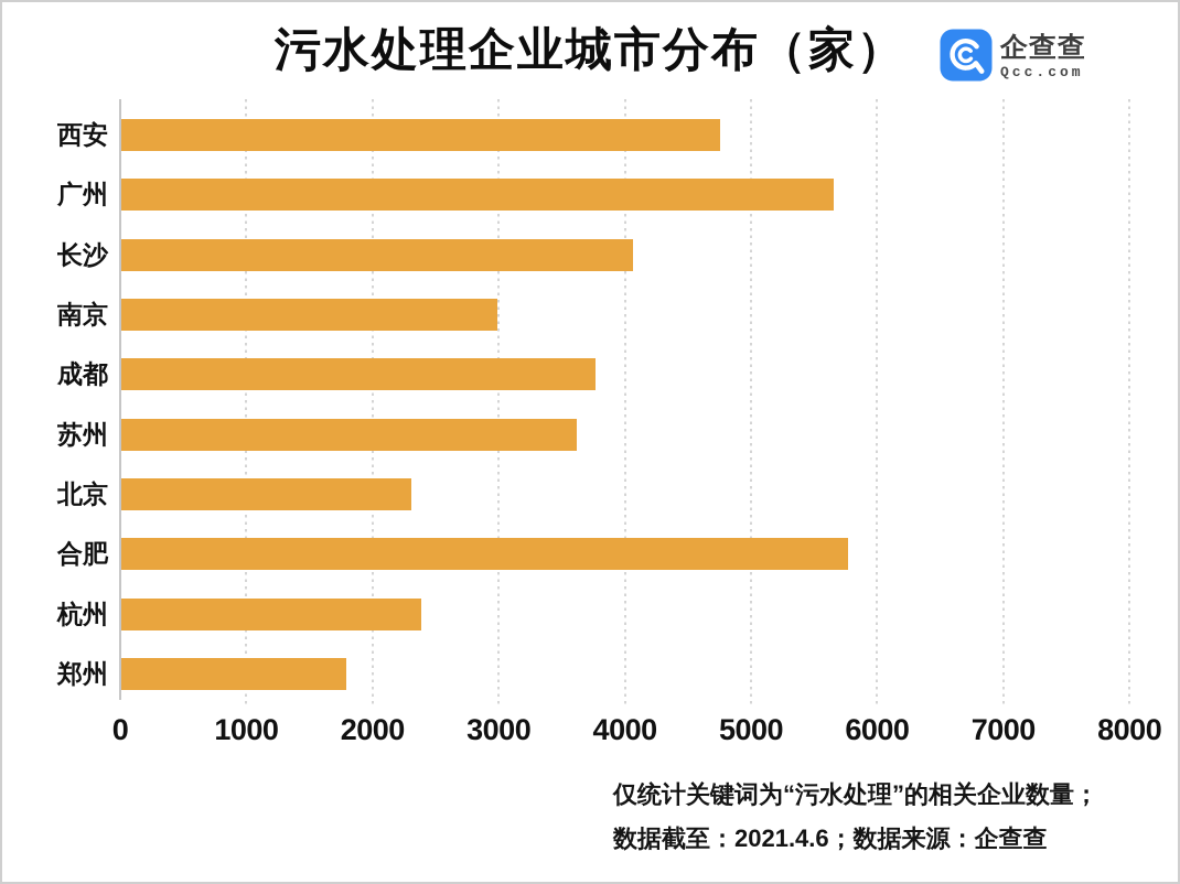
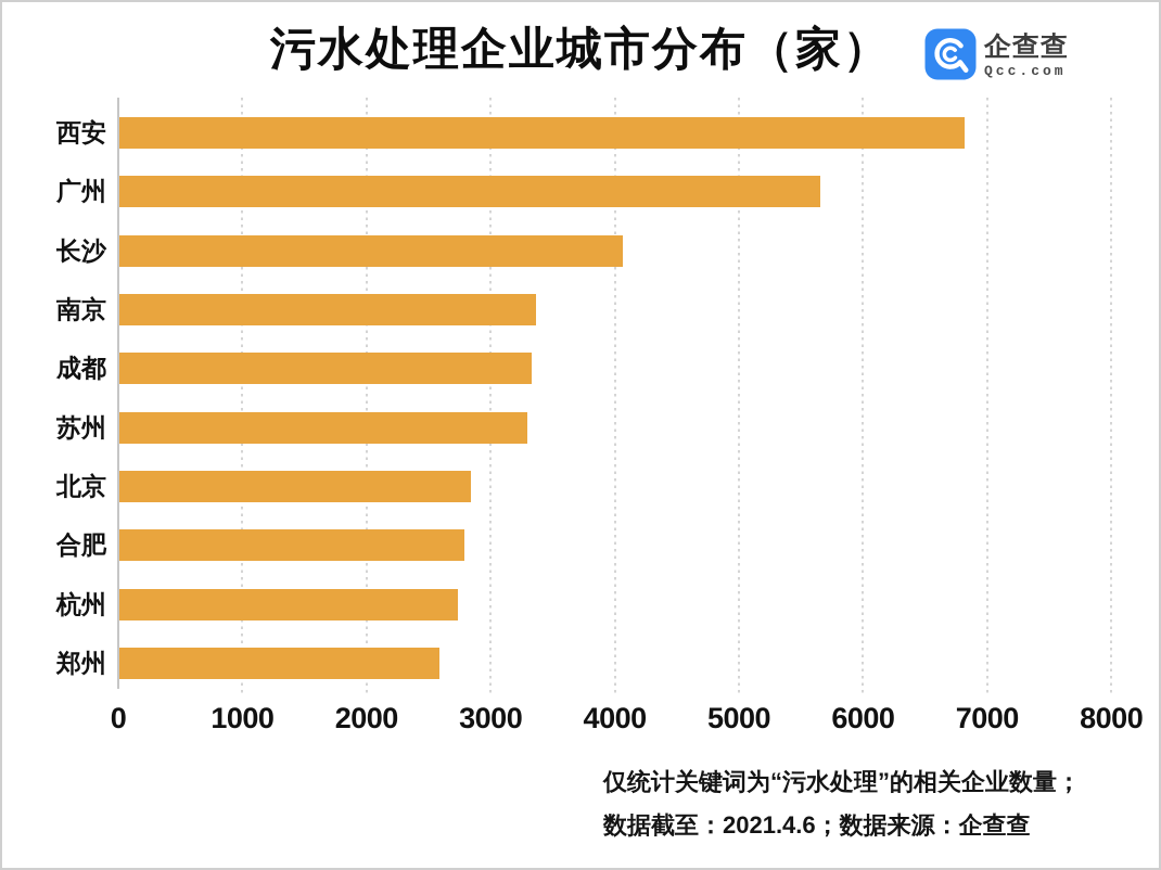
西安: 4750 -> 6810
南京: 2980 -> 3360
成都: 3760 -> 3320
苏州: 3610 -> 3290
北京: 2300 -> 2830
合肥: 5760 -> 2780
杭州: 2380 -> 2730
郑州: 1780 -> 2580
